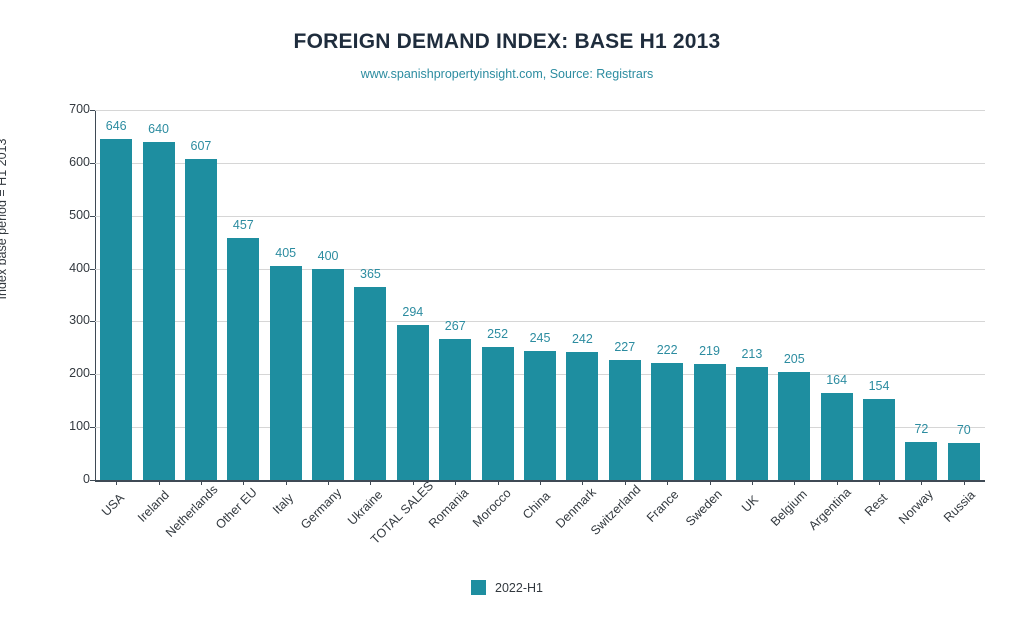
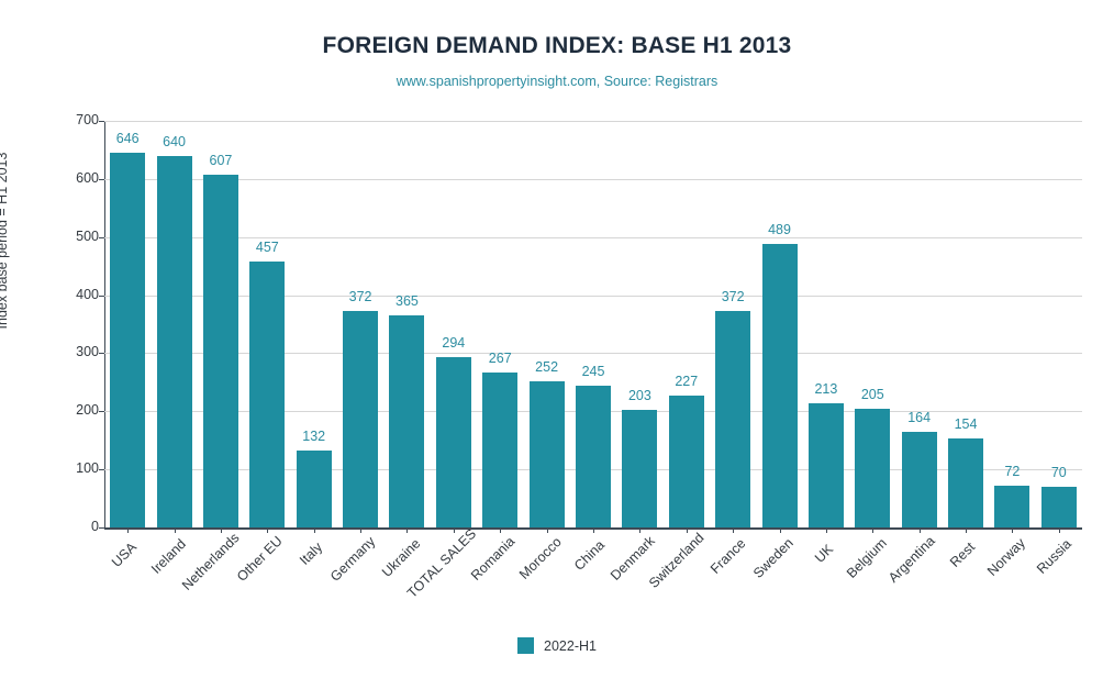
Italy: 405 -> 132
Germany: 400 -> 372
Denmark: 242 -> 203
France: 222 -> 372
Sweden: 219 -> 489
